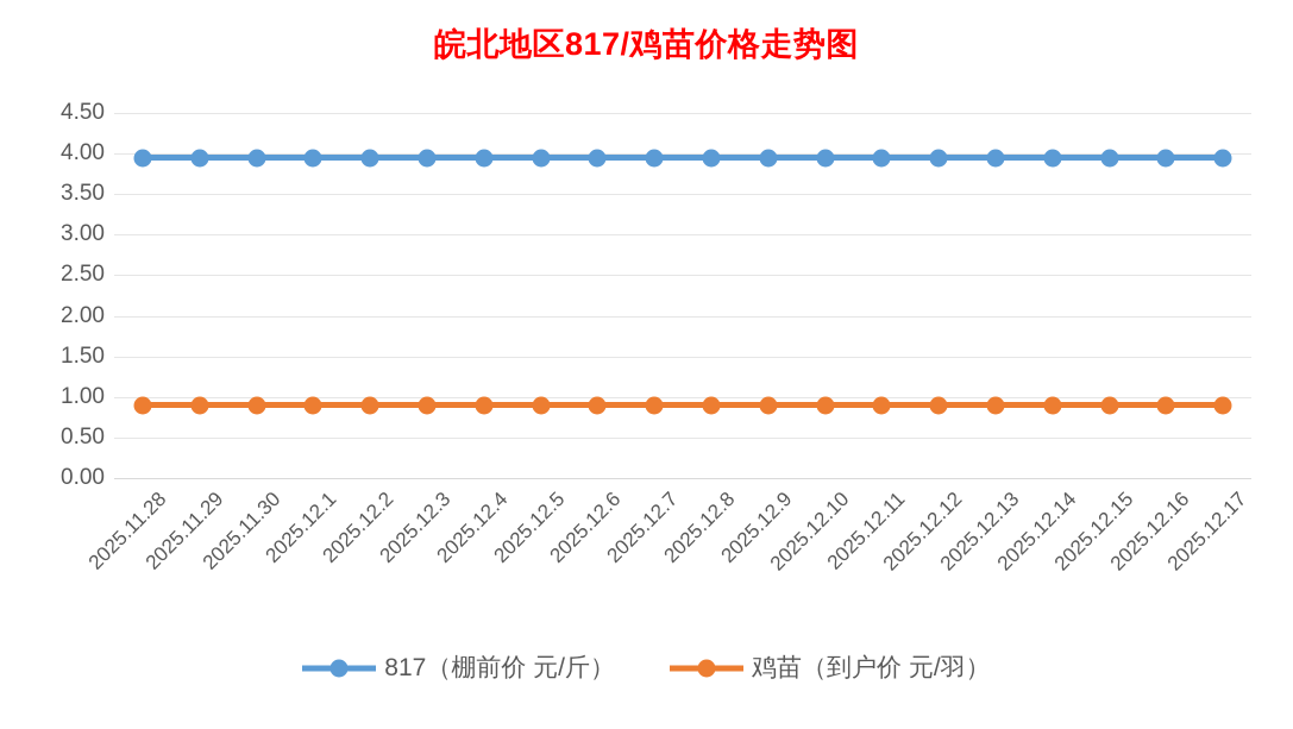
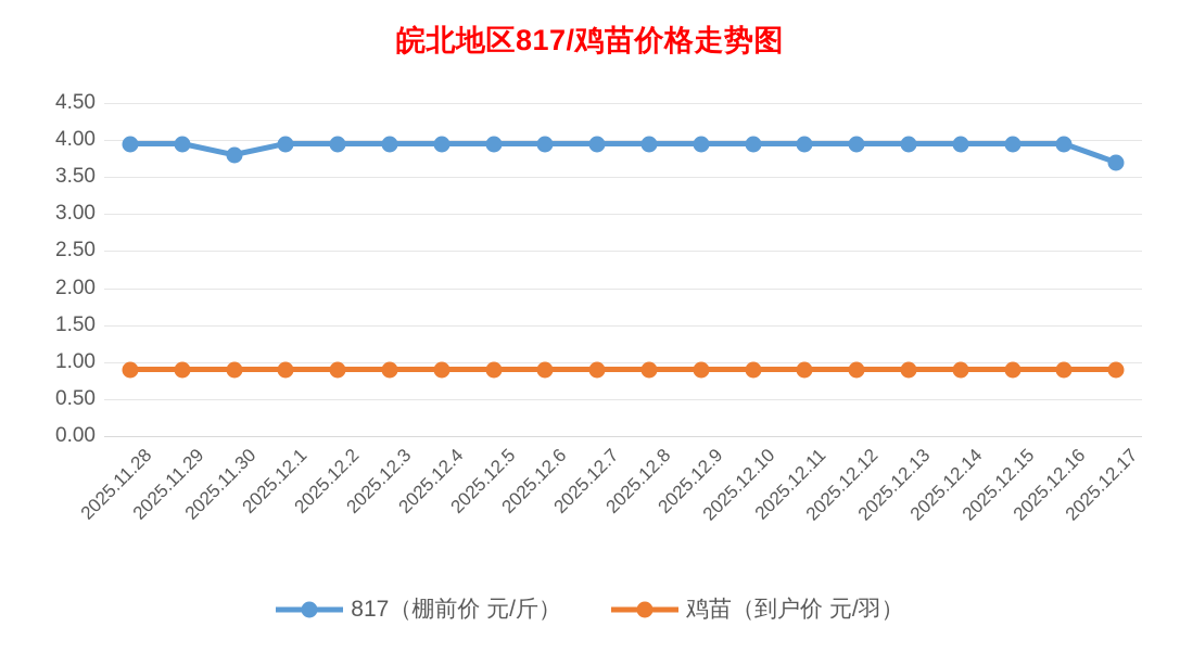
817（棚前价 元/斤）/2025.11.30: 4.0 -> 3.8
817（棚前价 元/斤）/2025.12.17: 4.0 -> 3.7
